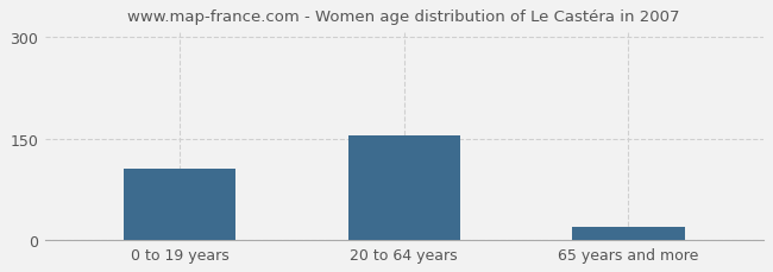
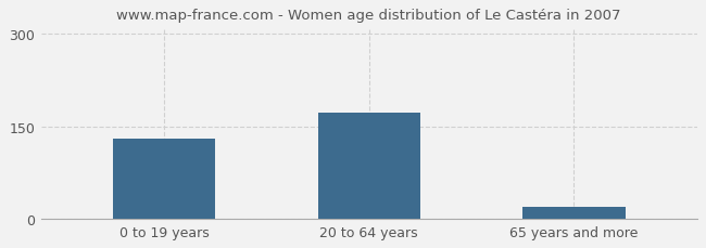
0 to 19 years: 106 -> 130
20 to 64 years: 154 -> 172
